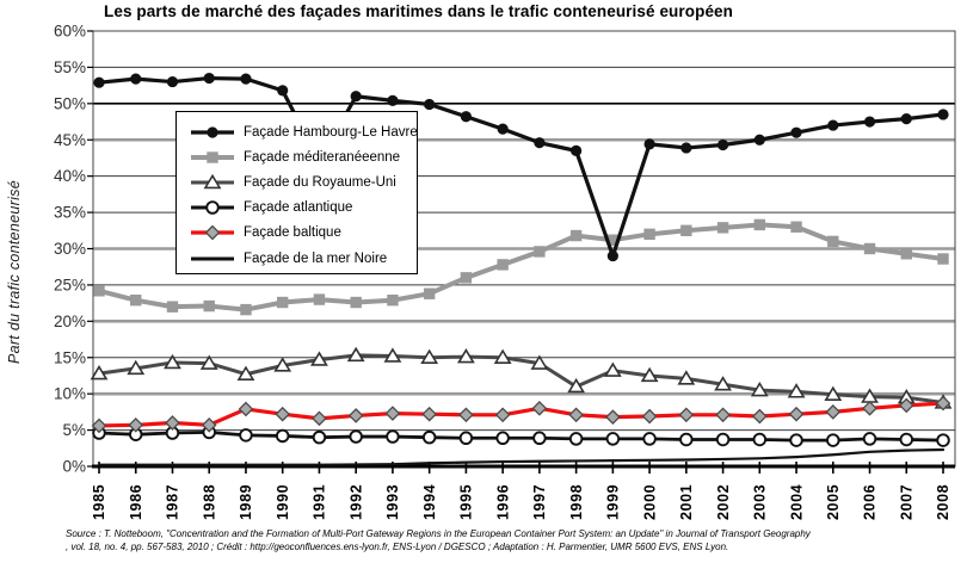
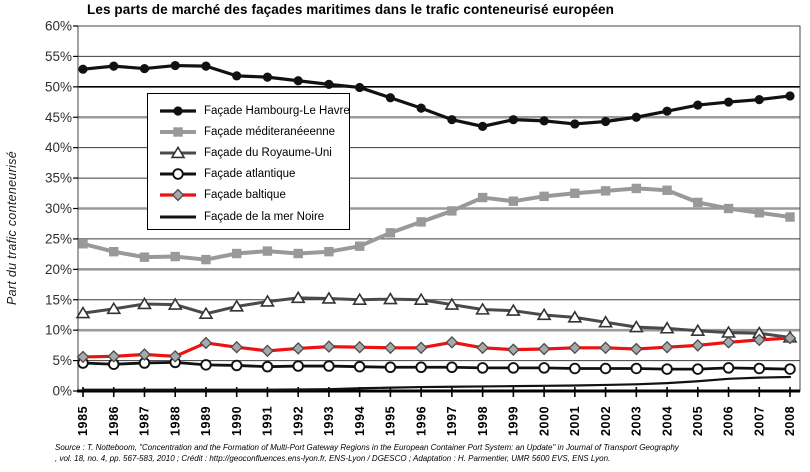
Façade Hambourg-Le Havre/1991: 42% -> 52%
Façade du Royaume-Uni/1998: 11% -> 13%
Façade Hambourg-Le Havre/1999: 29% -> 45%
